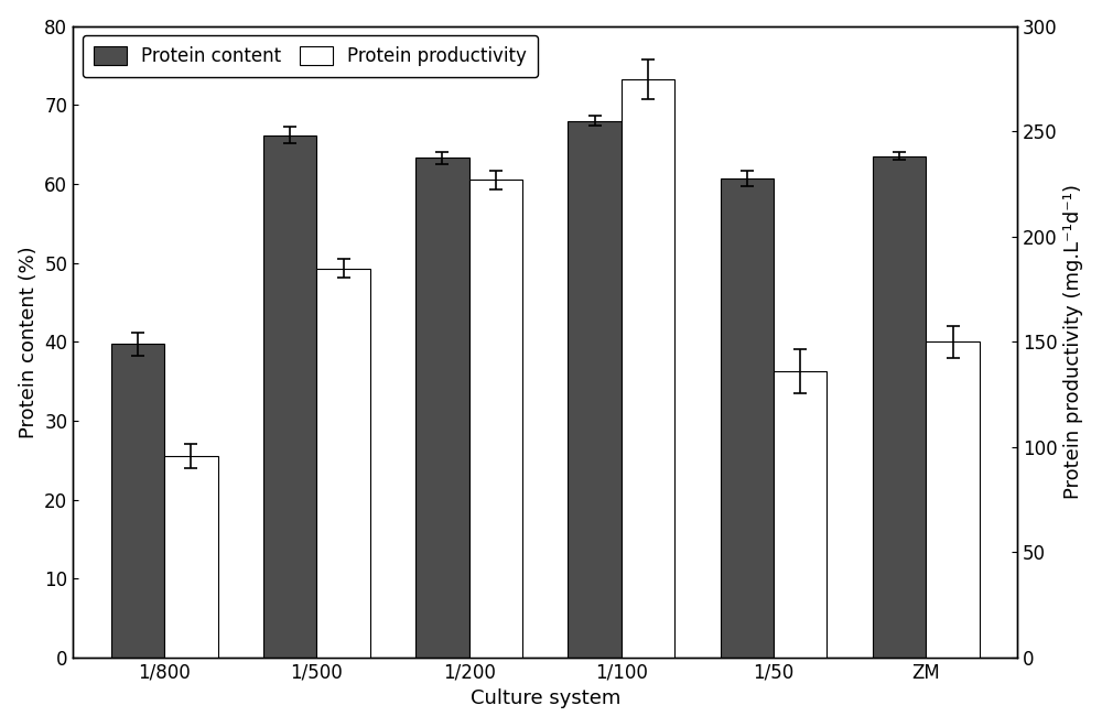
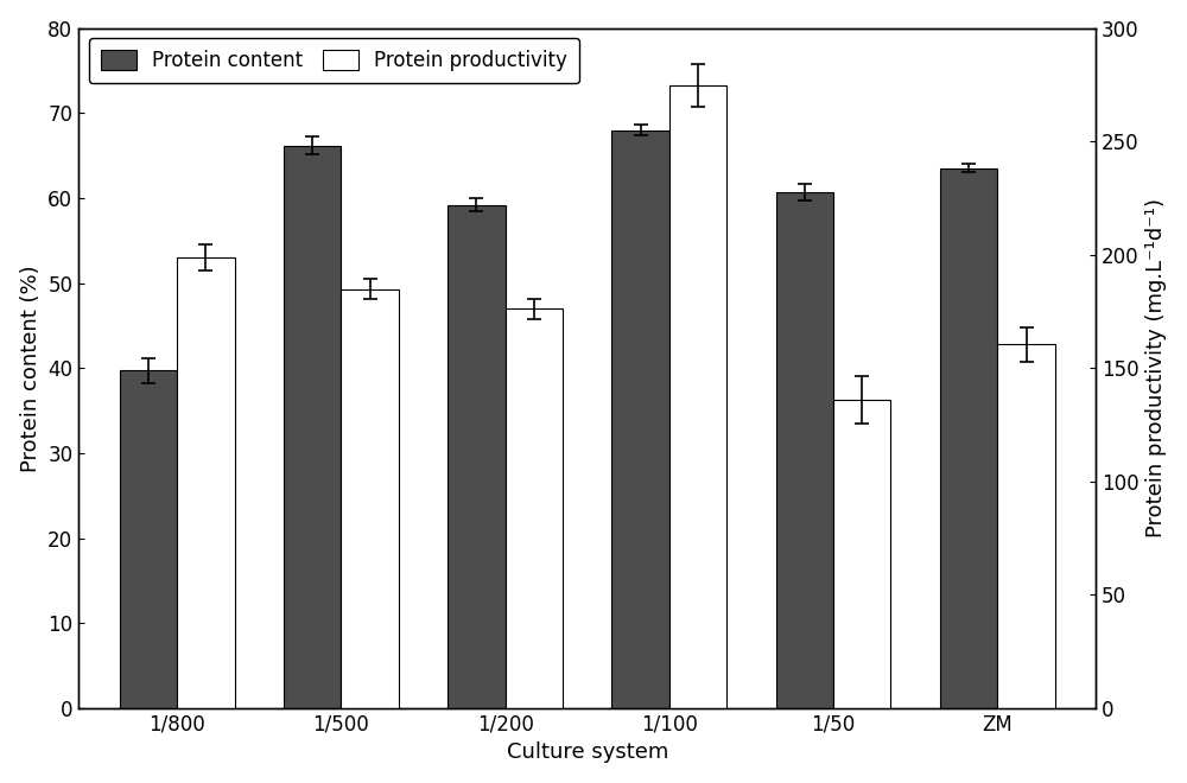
Protein productivity/1/800: 25.5 -> 53.0
Protein content/1/200: 63.3 -> 59.2
Protein productivity/1/200: 60.5 -> 47.0
Protein productivity/ZM: 40.0 -> 42.8
